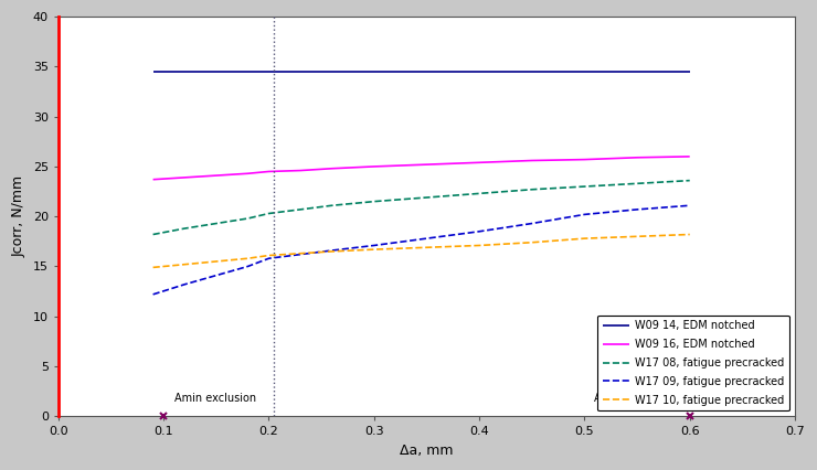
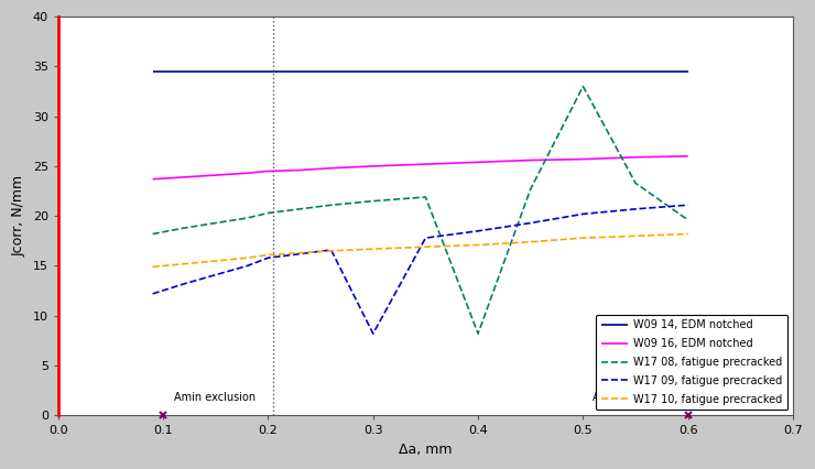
W17 09, fatigue precracked/0.3: 17.1 -> 8.2
W17 08, fatigue precracked/0.4: 22.3 -> 8.2
W17 08, fatigue precracked/0.5: 23.0 -> 33.0
W17 08, fatigue precracked/0.6: 23.6 -> 19.6
